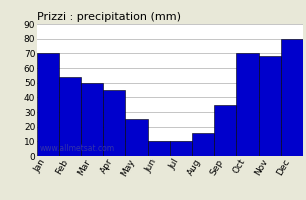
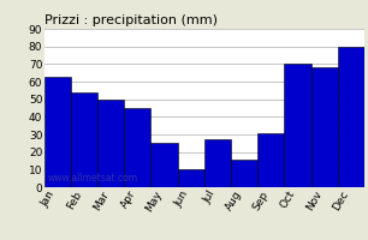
Jan: 70 -> 63
Jul: 10 -> 27
Sep: 35 -> 31
